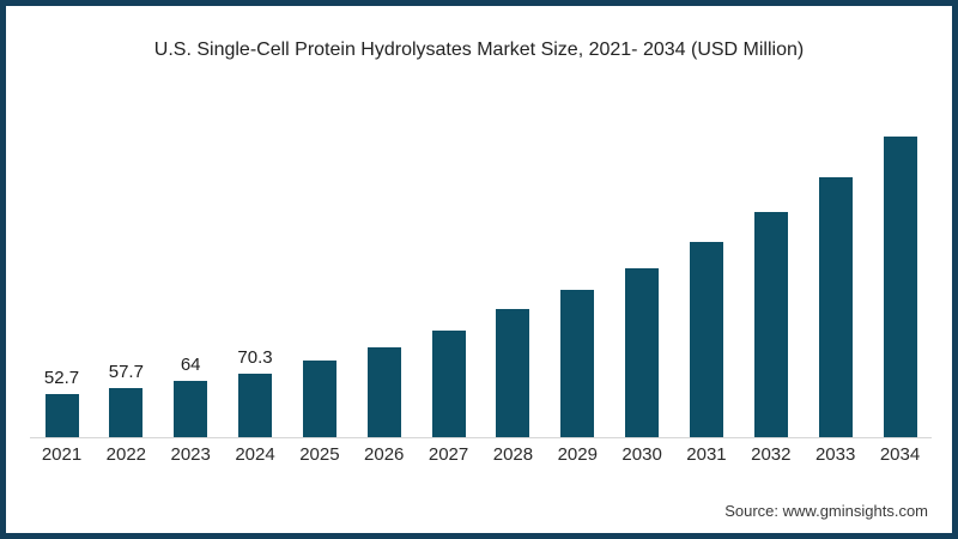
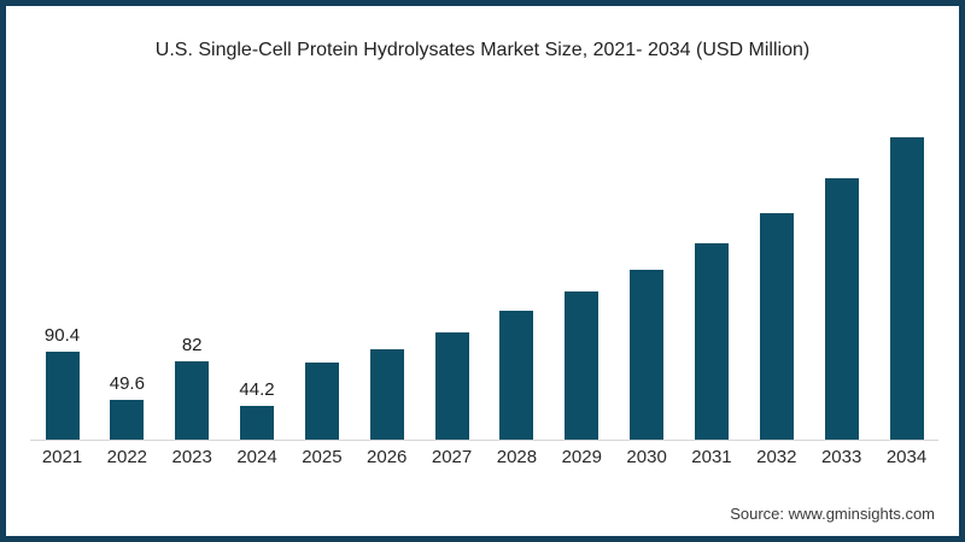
2021: 52.7 -> 90.4
2022: 57.7 -> 49.6
2023: 64 -> 82
2024: 70.3 -> 44.2
